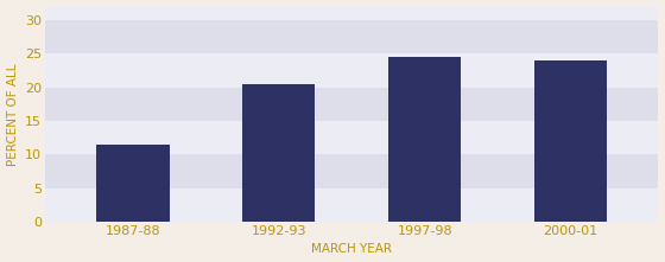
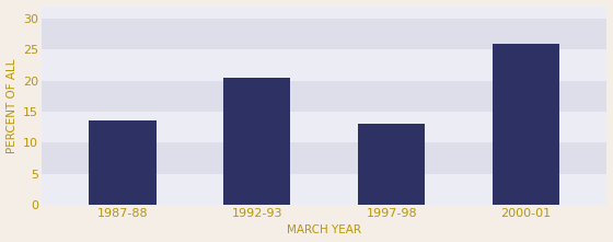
1987-88: 11.5 -> 13.6
1997-98: 24.5 -> 13.0
2000-01: 24.0 -> 26.0
